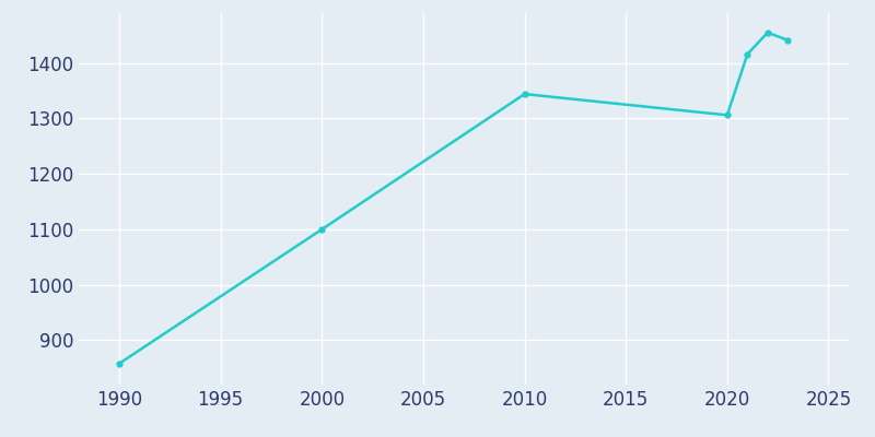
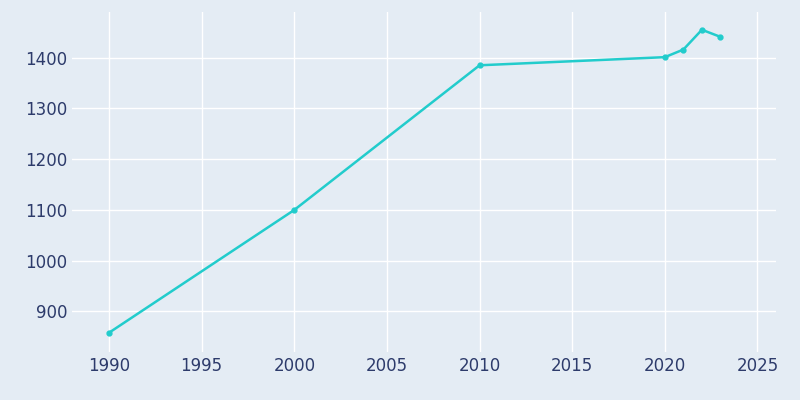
2010: 1344 -> 1385
2020: 1306 -> 1401
